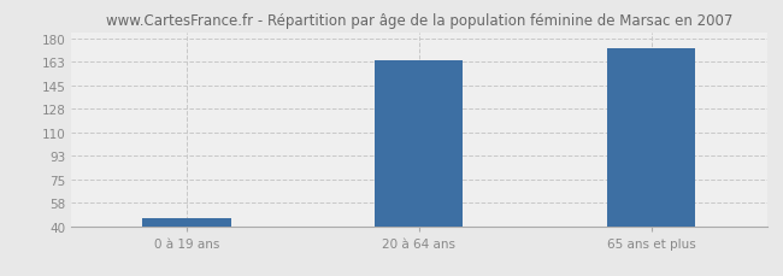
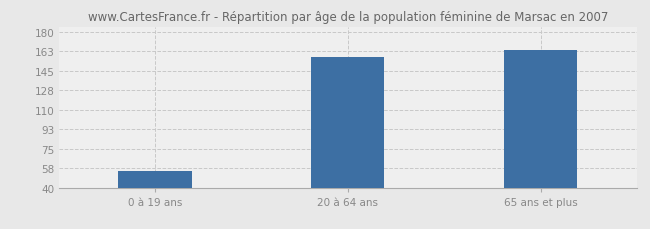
0 à 19 ans: 46 -> 55
20 à 64 ans: 164 -> 158
65 ans et plus: 173 -> 164
